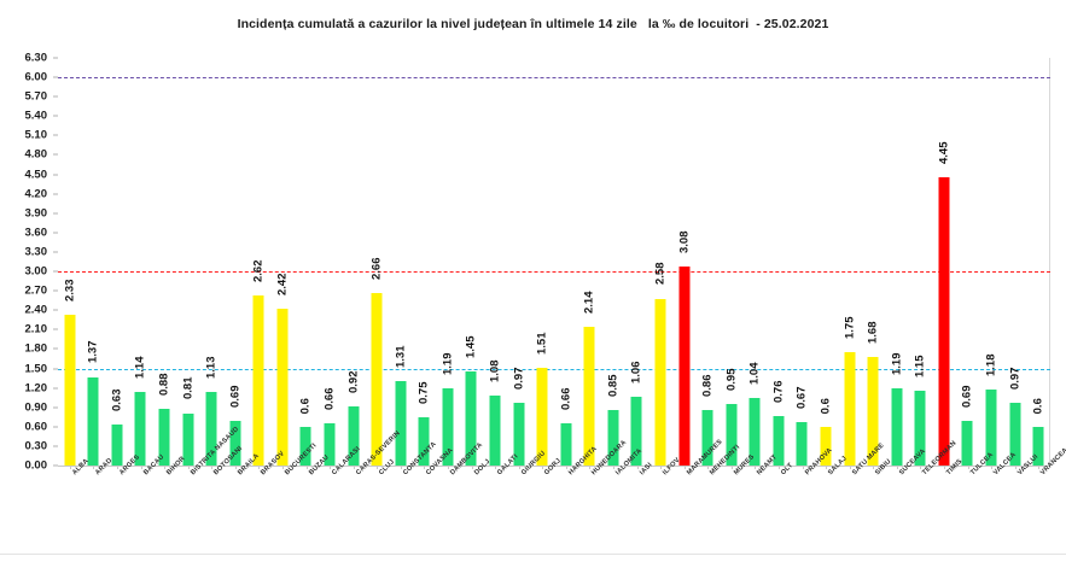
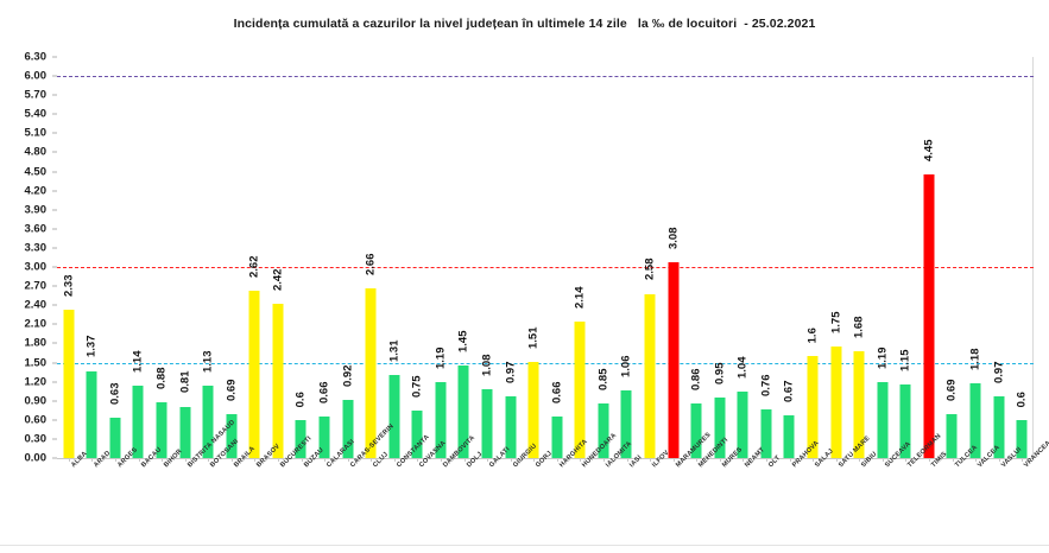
SALAJ: 0.6 -> 1.6
